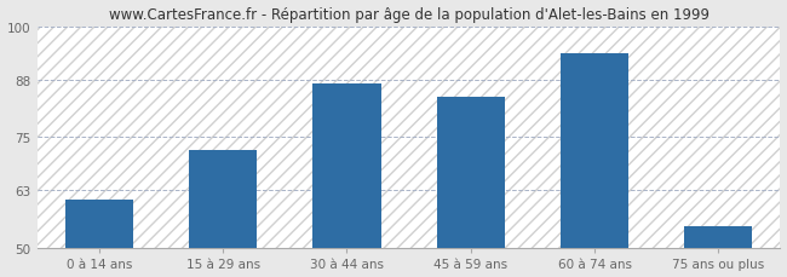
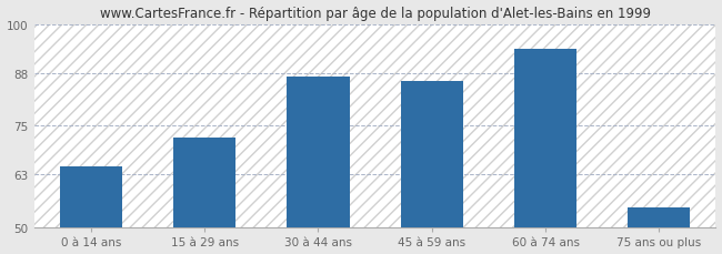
0 à 14 ans: 61 -> 65
45 à 59 ans: 84 -> 86
